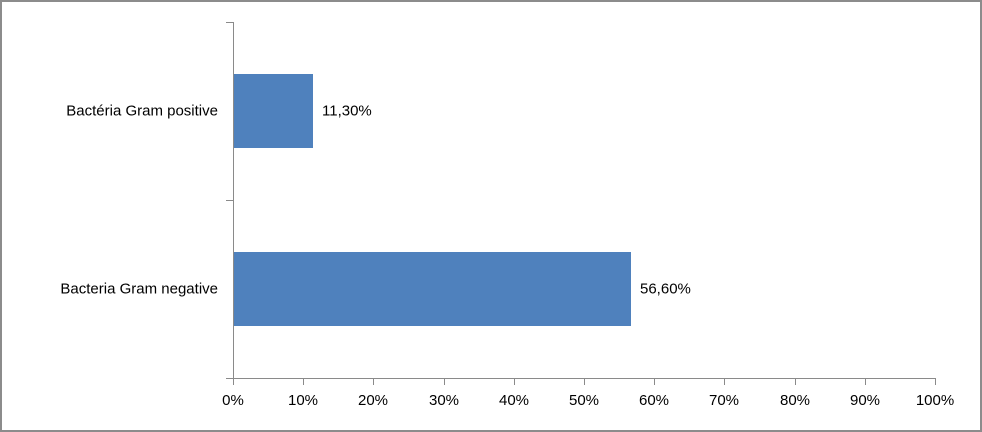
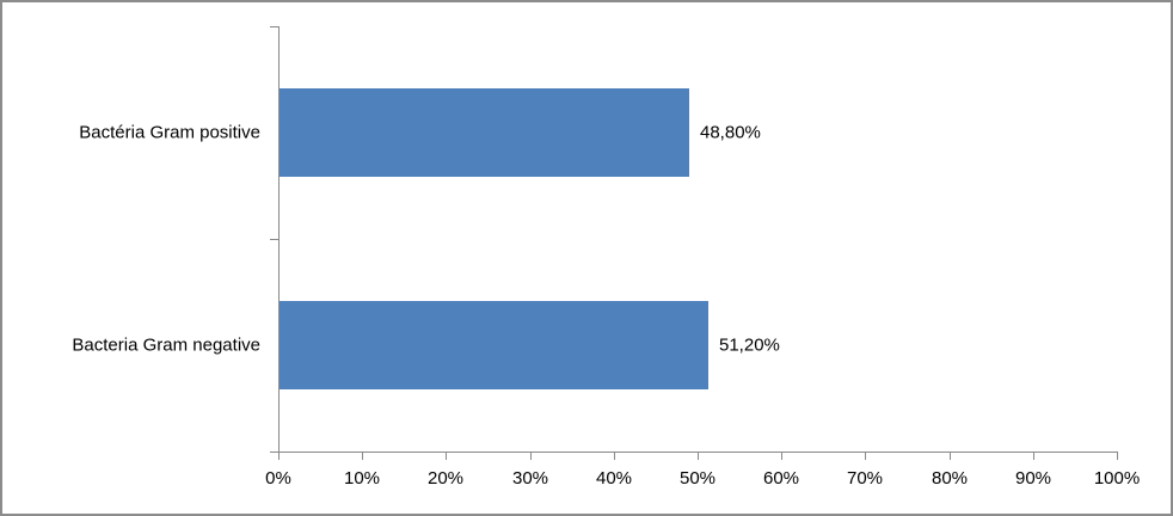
Bactéria Gram positive: 11,30% -> 48,80%
Bacteria Gram negative: 56,60% -> 51,20%
